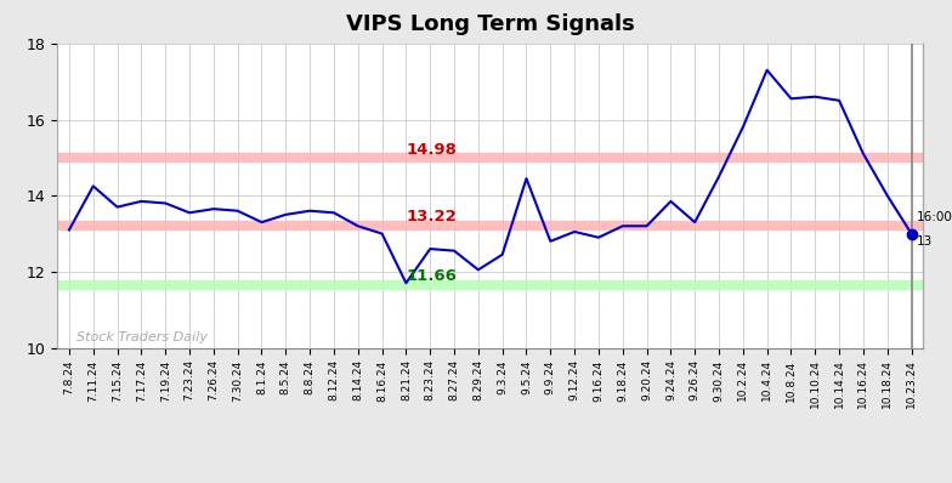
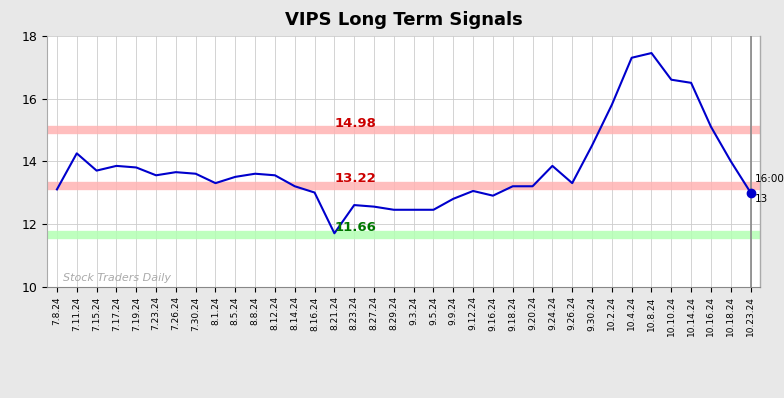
8.29.24: 12.05 -> 12.45
9.5.24: 14.45 -> 12.45
10.8.24: 16.55 -> 17.45
